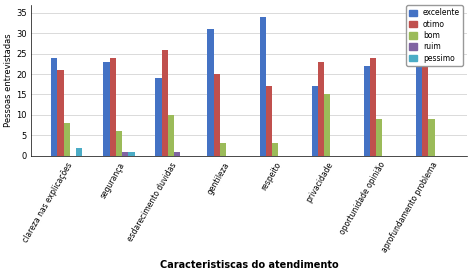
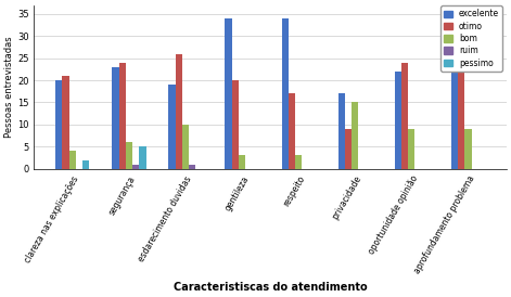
excelente/clareza nas explicações: 24 -> 20
bom/clareza nas explicações: 8 -> 4
pessimo/segurança: 1 -> 5
excelente/gentileza: 31 -> 34
otimo/privacidade: 23 -> 9
